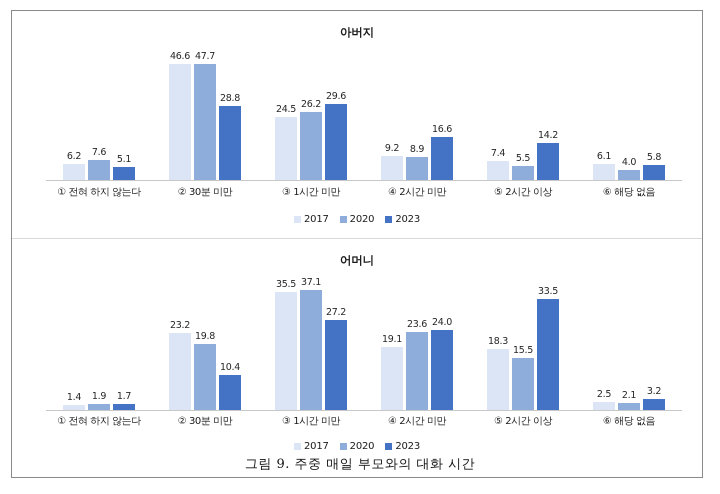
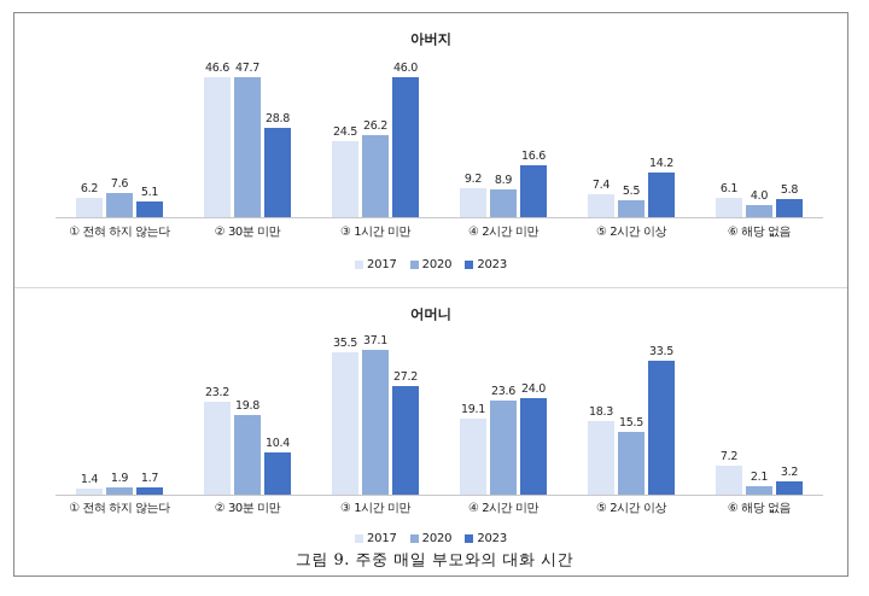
아버지/2023/③ 1시간 미만: 29.6 -> 46.0
어머니/2017/⑥ 해당 없음: 2.5 -> 7.2
